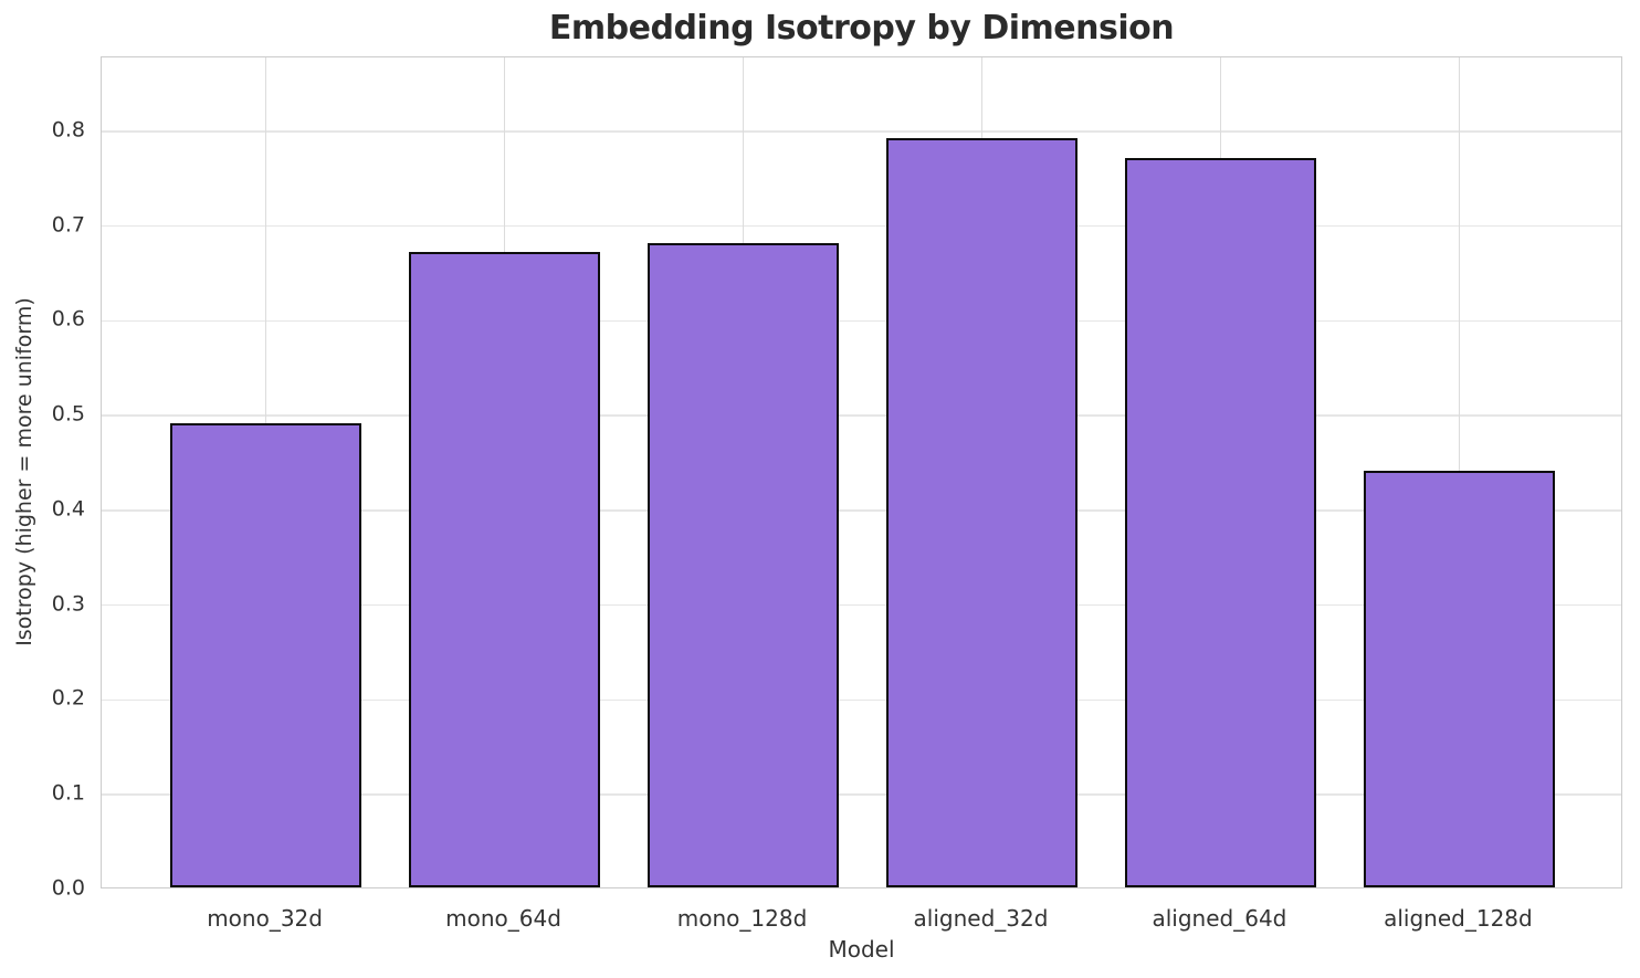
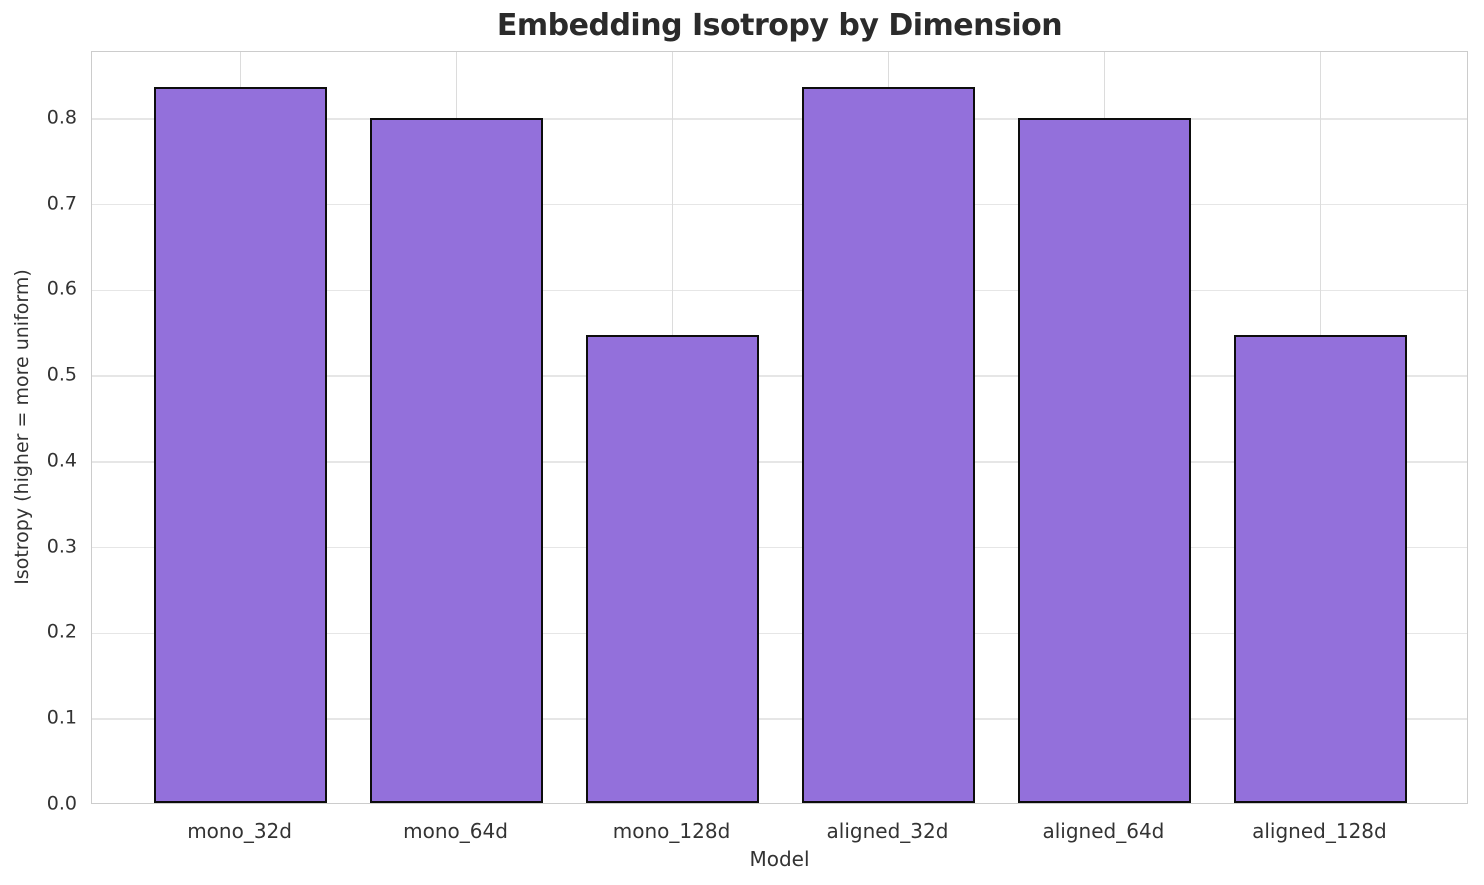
mono_32d: 0.49 -> 0.83
mono_64d: 0.67 -> 0.80
mono_128d: 0.68 -> 0.55
aligned_32d: 0.79 -> 0.83
aligned_64d: 0.77 -> 0.80
aligned_128d: 0.44 -> 0.55
